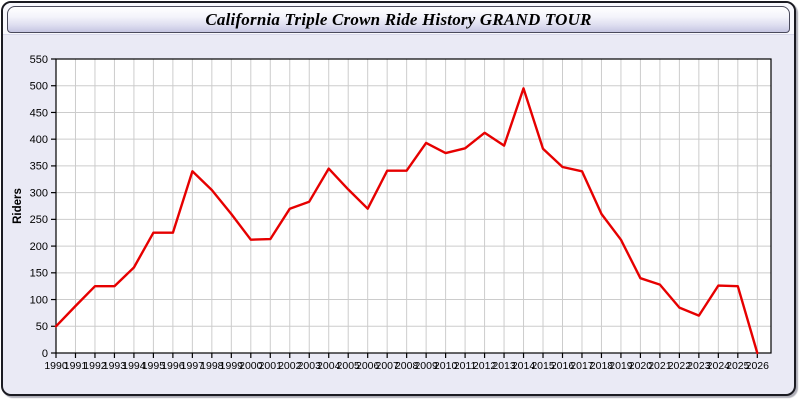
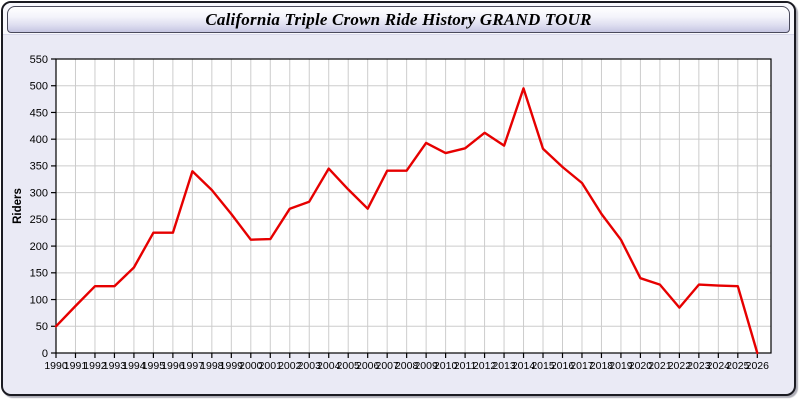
2017: 340 -> 320
2023: 70 -> 130
